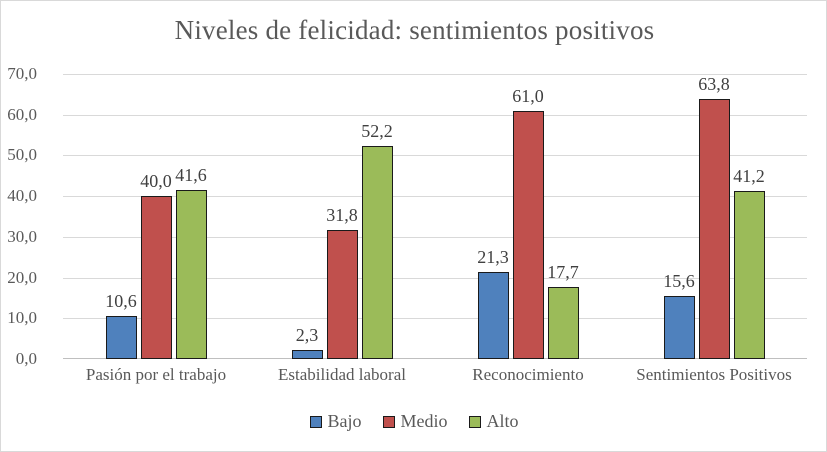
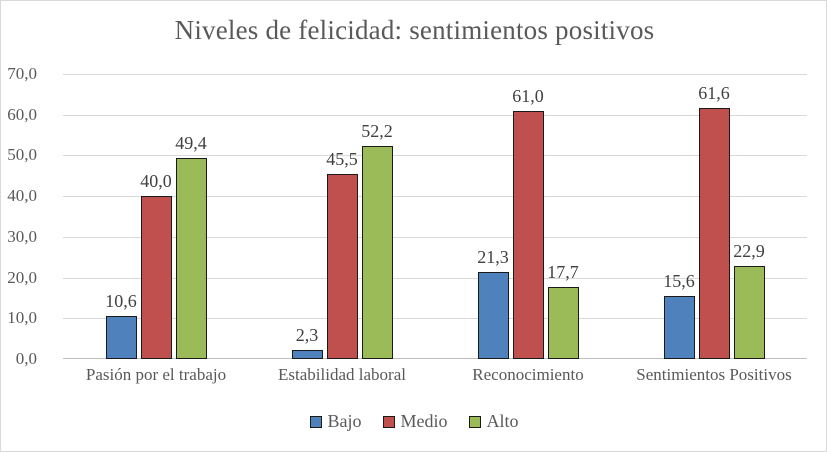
Alto/Pasión por el trabajo: 41,6 -> 49,4
Medio/Estabilidad laboral: 31,8 -> 45,5
Medio/Sentimientos Positivos: 63,8 -> 61,6
Alto/Sentimientos Positivos: 41,2 -> 22,9
